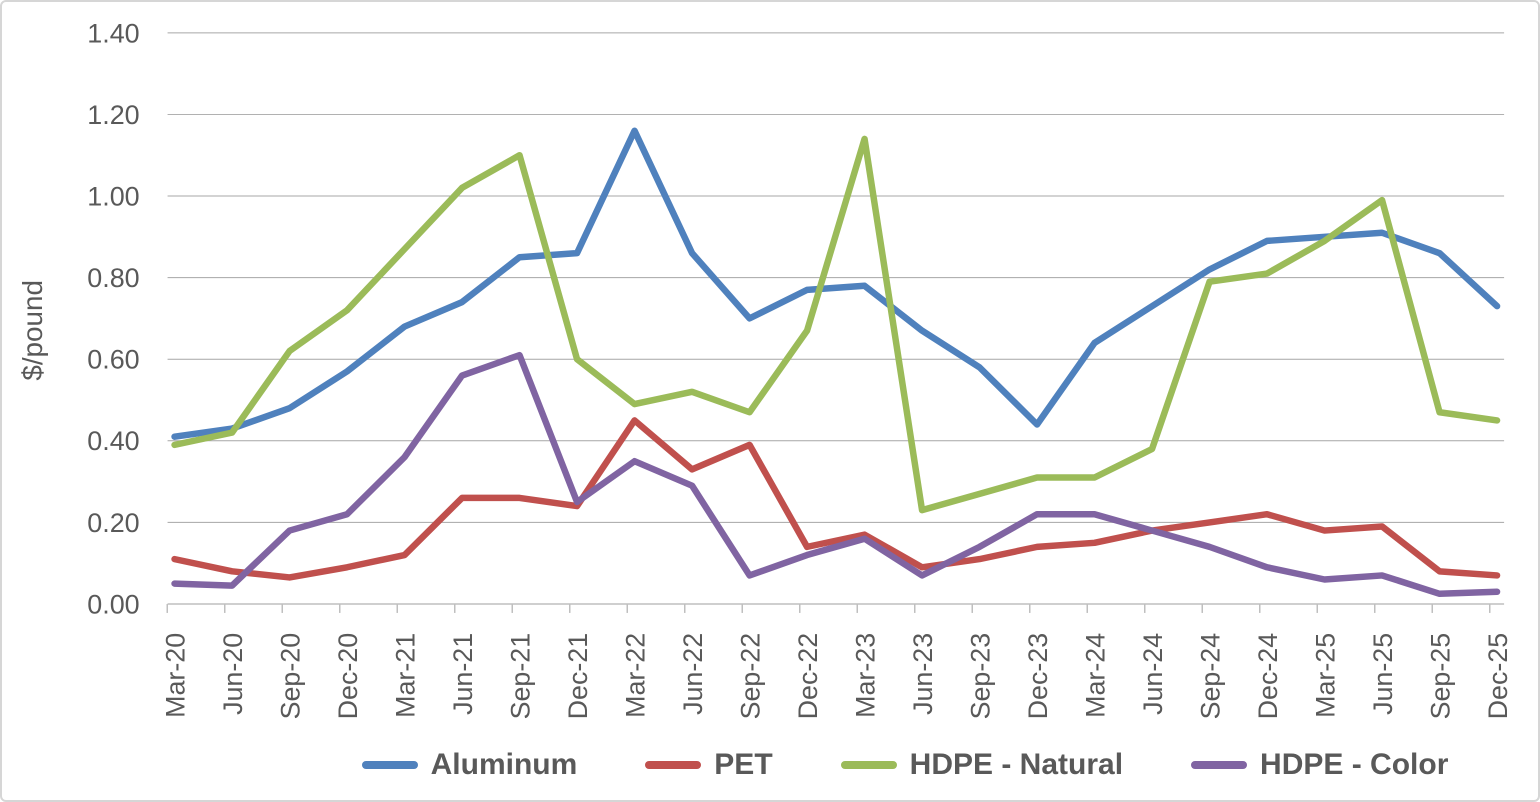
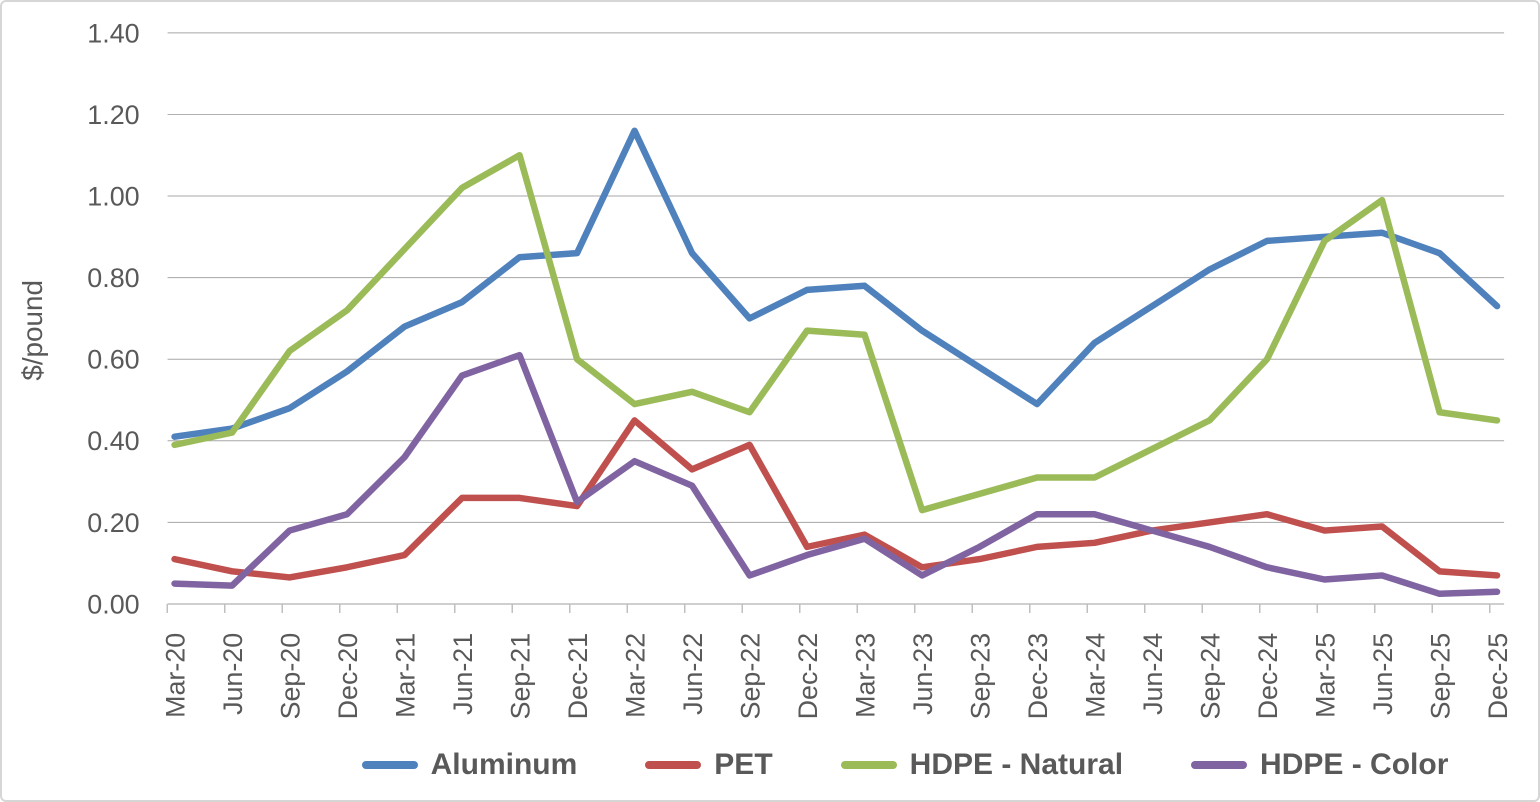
HDPE - Natural/Mar-23: 1.14 -> 0.66
Aluminum/Dec-23: 0.44 -> 0.49
HDPE - Natural/Sep-24: 0.79 -> 0.45
HDPE - Natural/Dec-24: 0.81 -> 0.60
